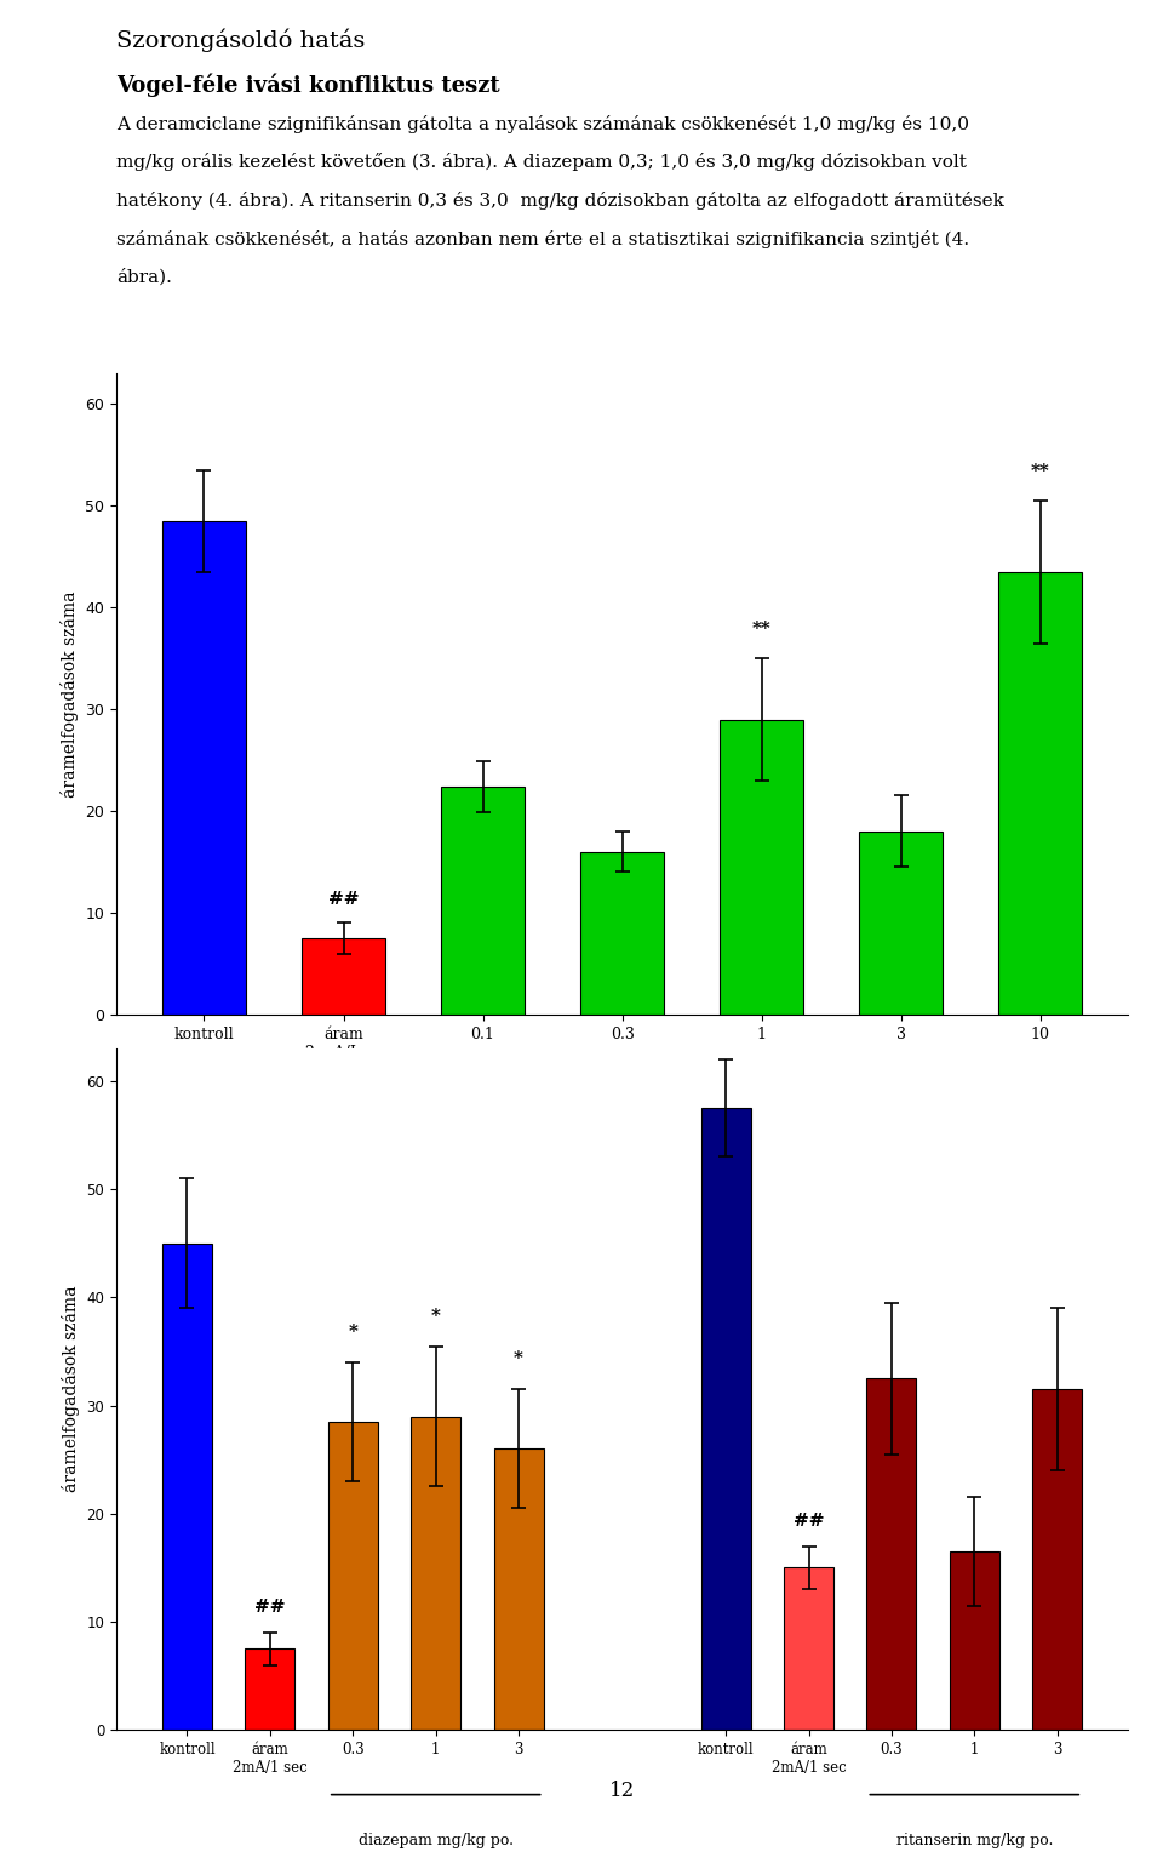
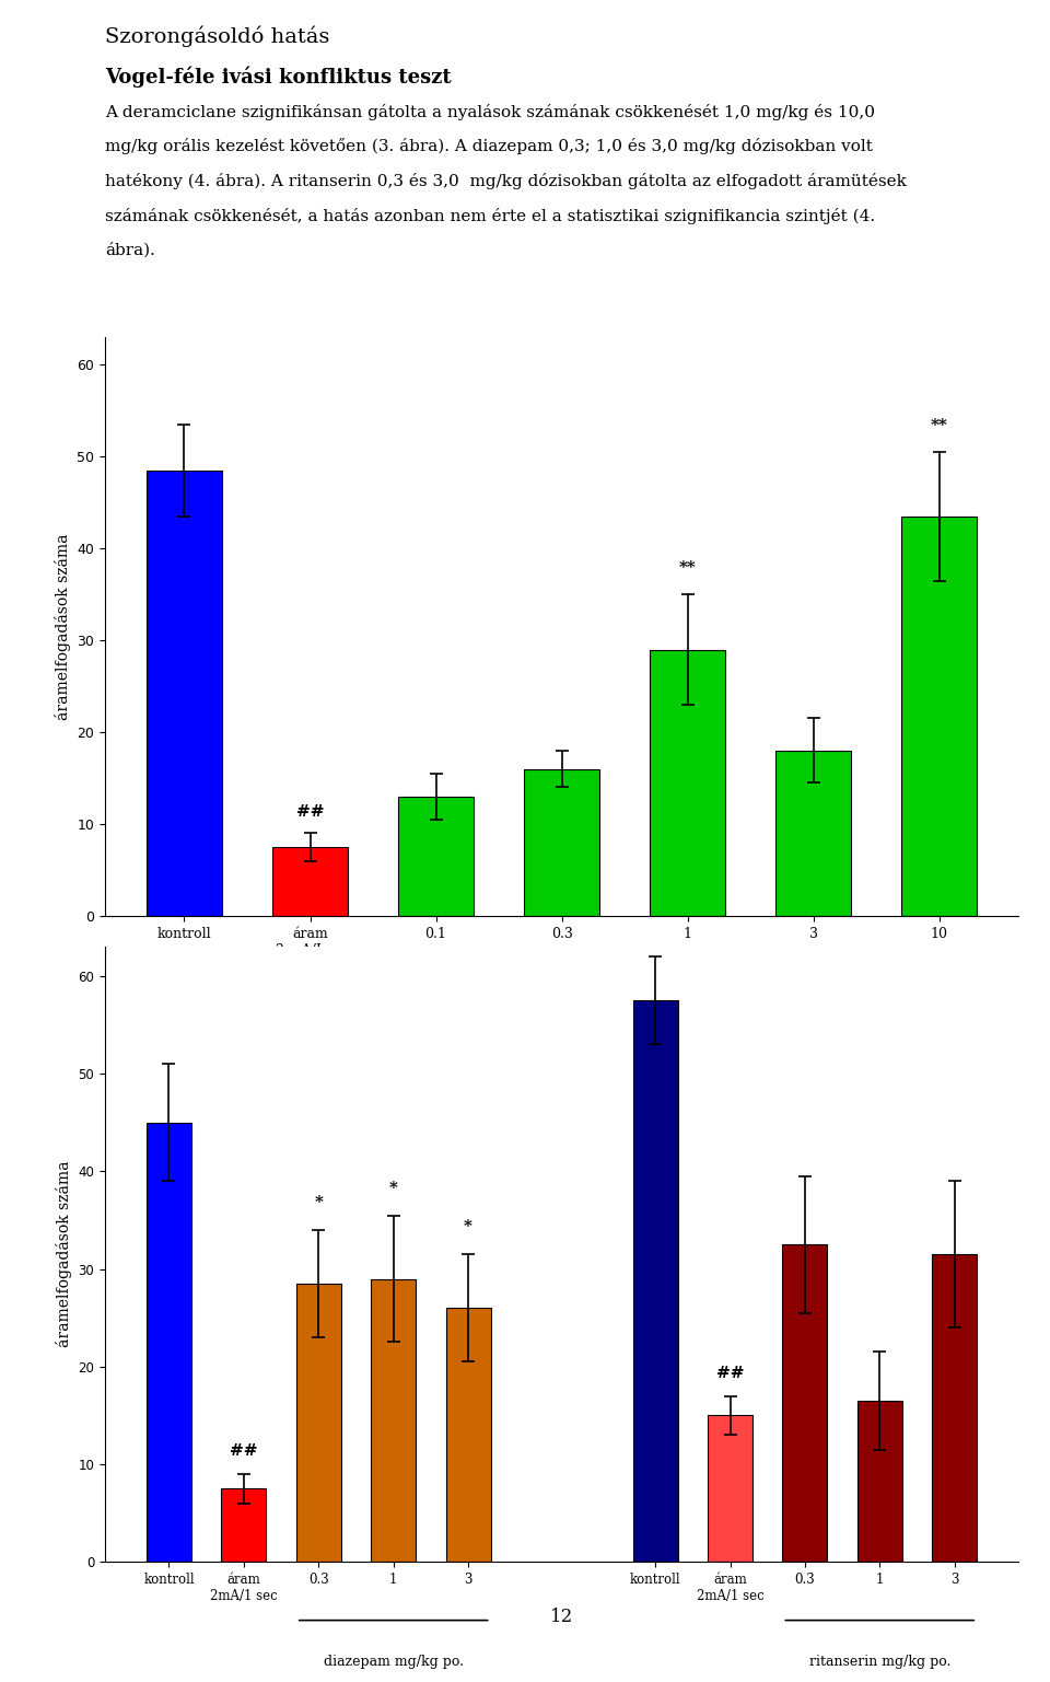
0.1: 22.4 -> 13.0
